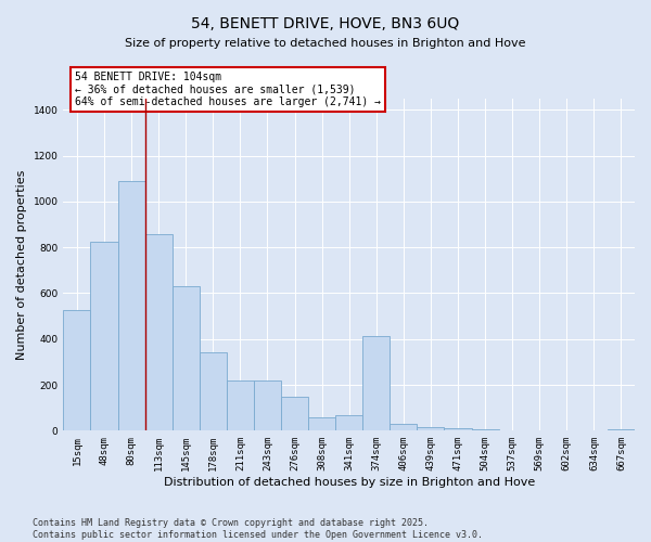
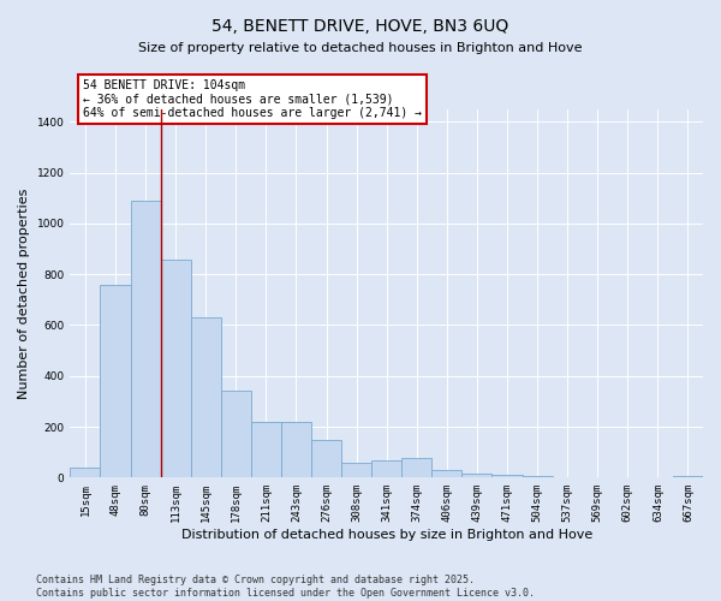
15sqm: 525 -> 38
48sqm: 825 -> 760
374sqm: 415 -> 75
